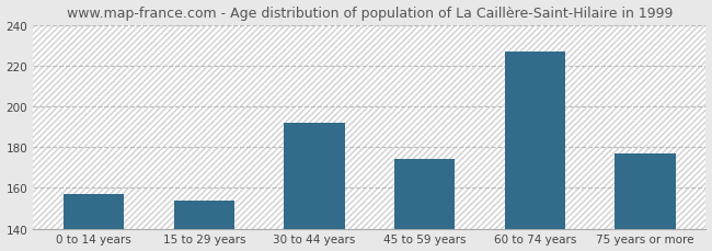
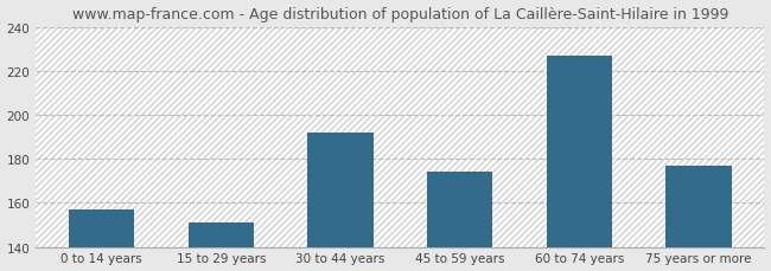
15 to 29 years: 154 -> 151
